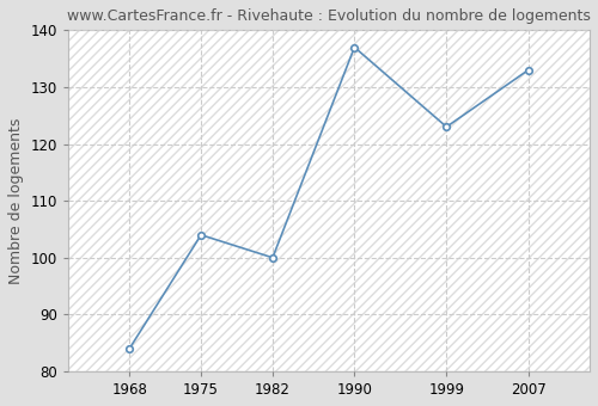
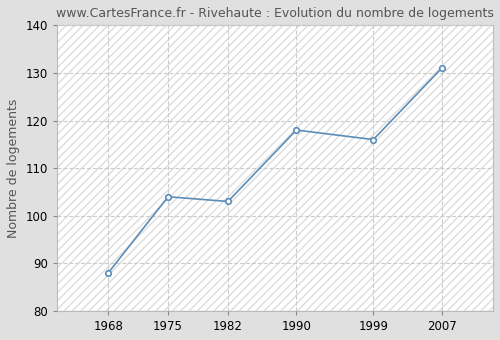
1968: 84 -> 88
1982: 100 -> 103
1990: 137 -> 118
1999: 123 -> 116
2007: 133 -> 131
